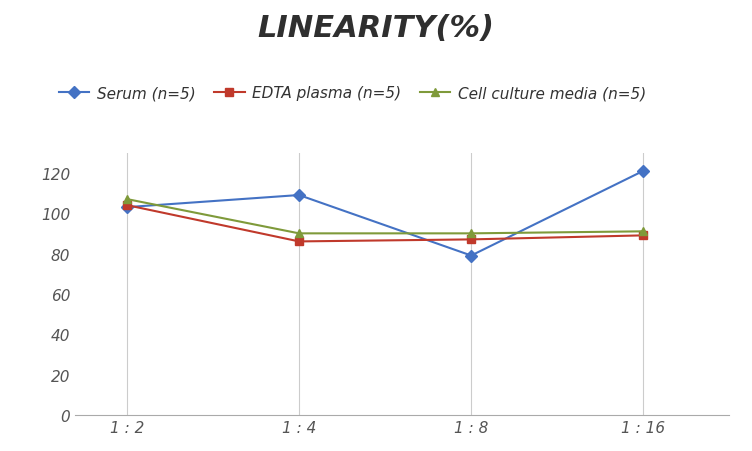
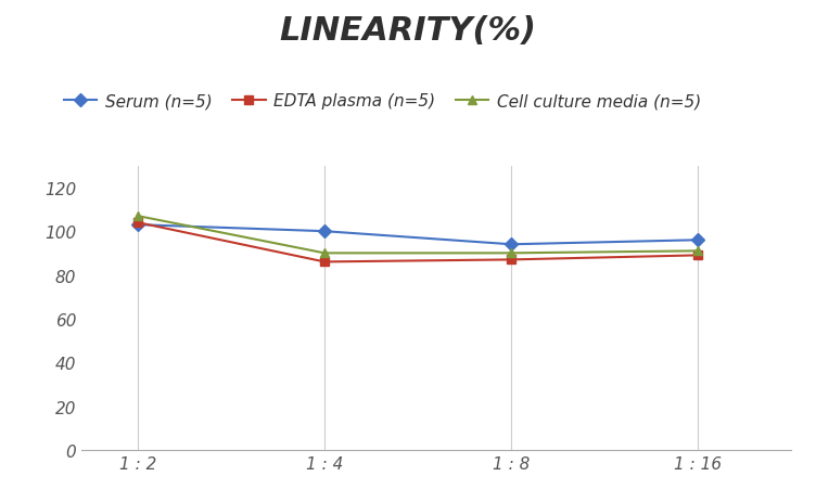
Serum (n=5)/1 : 4: 109 -> 100
Serum (n=5)/1 : 8: 79 -> 94
Serum (n=5)/1 : 16: 121 -> 96
